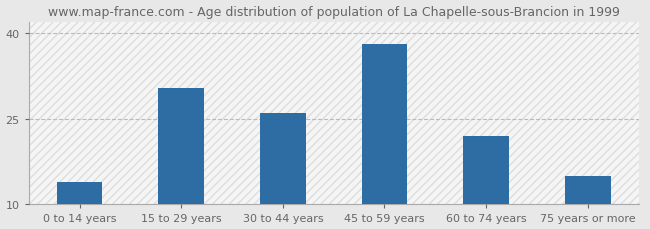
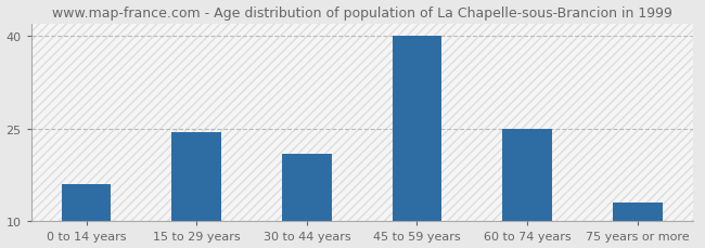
0 to 14 years: 14.0 -> 16.0
15 to 29 years: 30.4 -> 24.5
30 to 44 years: 26.0 -> 21.0
45 to 59 years: 38.0 -> 40.0
60 to 74 years: 22.0 -> 25.0
75 years or more: 15.0 -> 13.0
